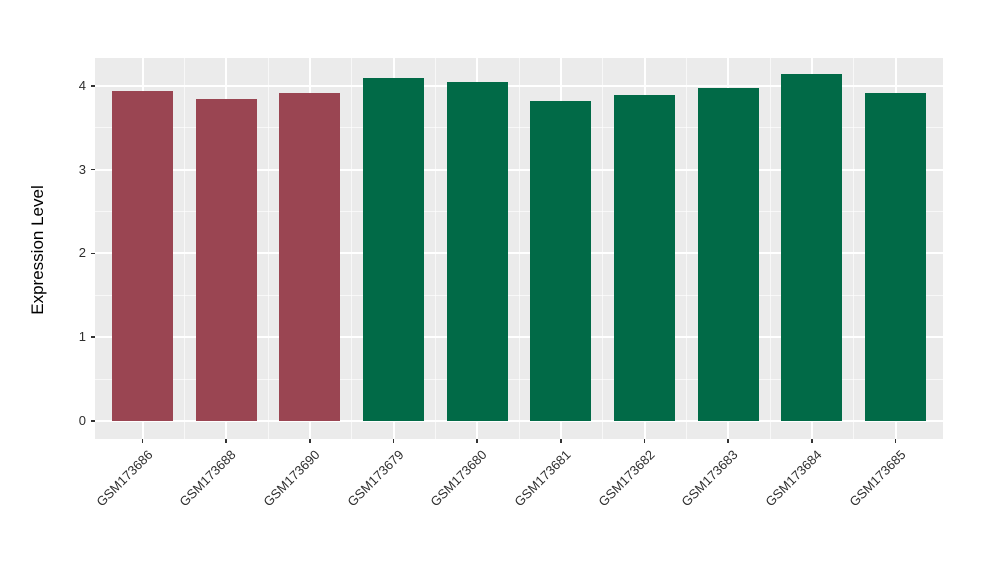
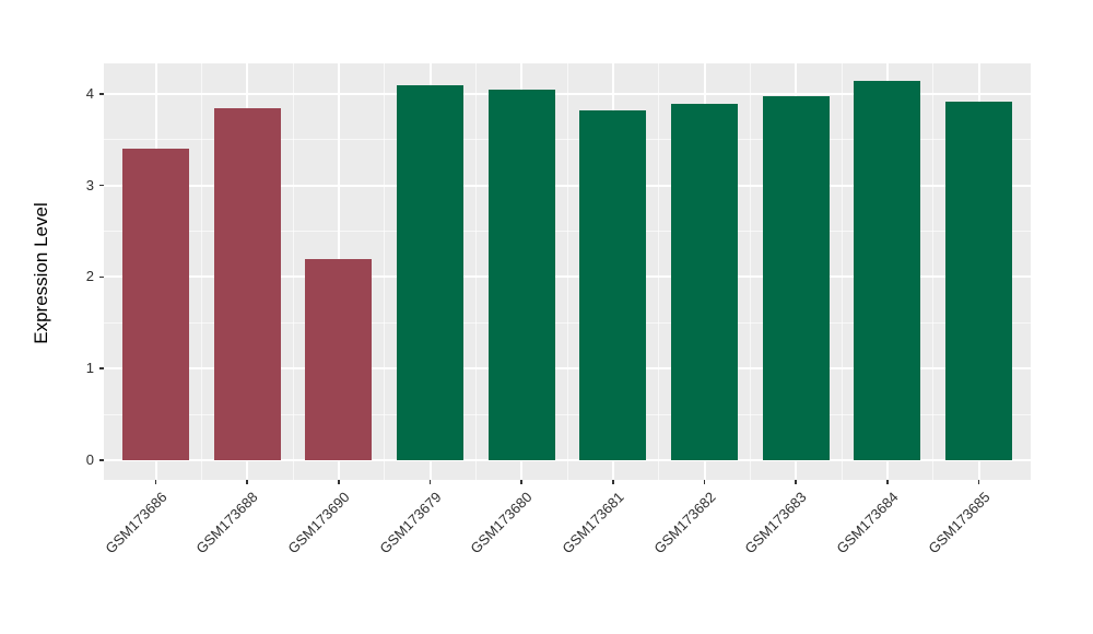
GSM173686: 3.9 -> 3.4
GSM173690: 3.9 -> 2.2
